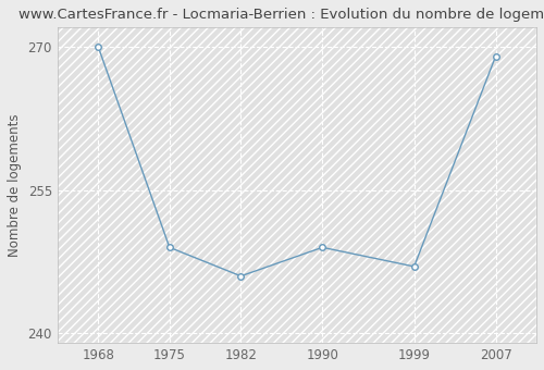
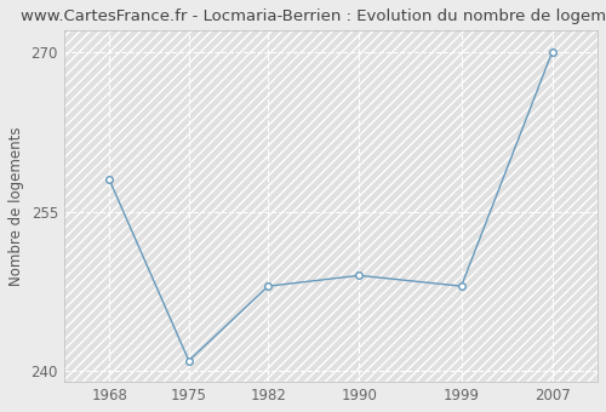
1968: 270 -> 258
1975: 249 -> 241
1982: 246 -> 248
1999: 247 -> 248
2007: 269 -> 270
